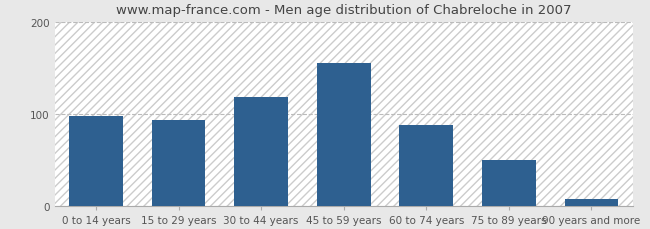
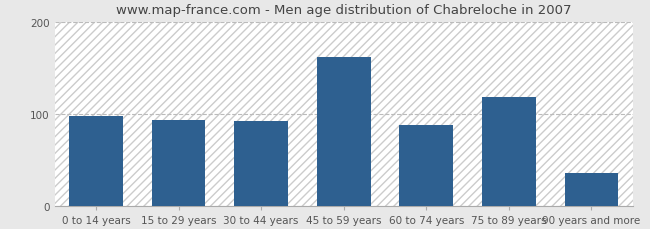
30 to 44 years: 118 -> 92
45 to 59 years: 155 -> 162
75 to 89 years: 50 -> 118
90 years and more: 7 -> 36
